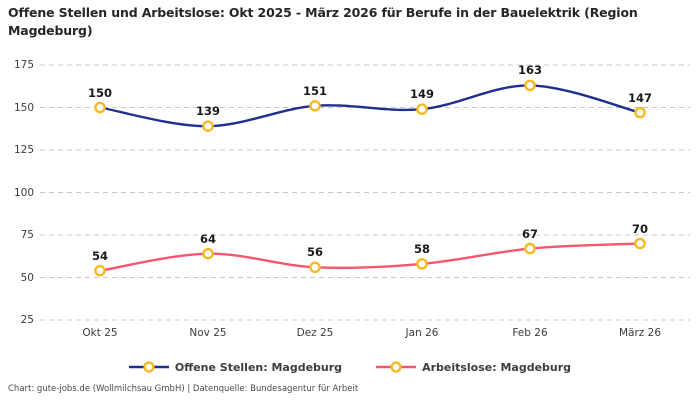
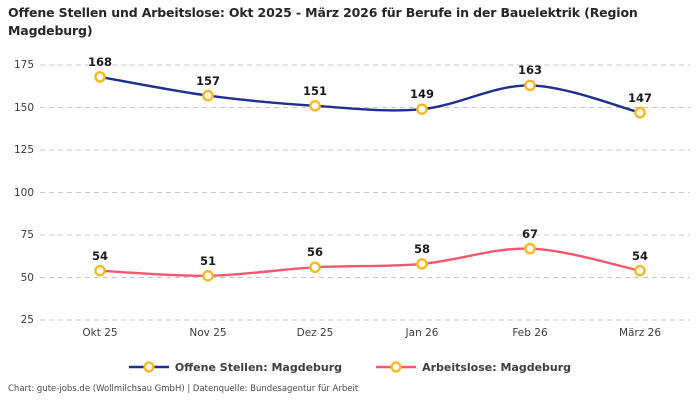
Offene Stellen: Magdeburg/Okt 25: 150 -> 168
Offene Stellen: Magdeburg/Nov 25: 139 -> 157
Arbeitslose: Magdeburg/Nov 25: 64 -> 51
Arbeitslose: Magdeburg/März 26: 70 -> 54
